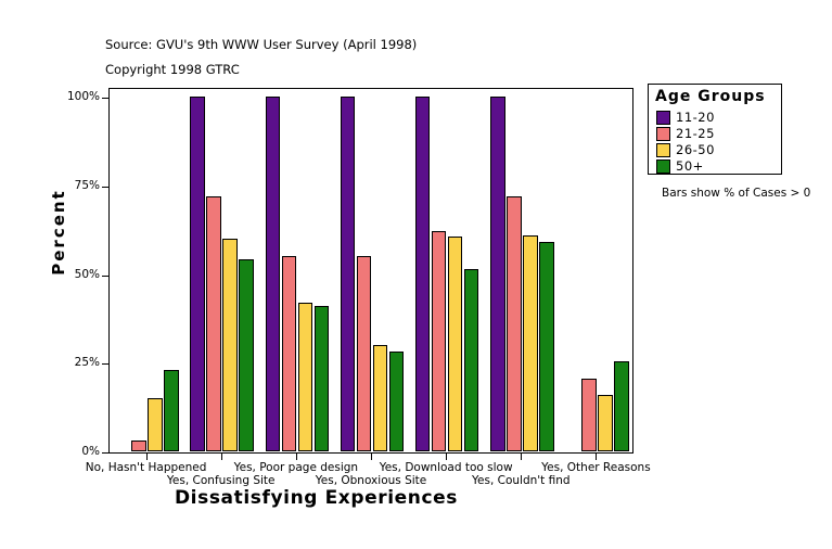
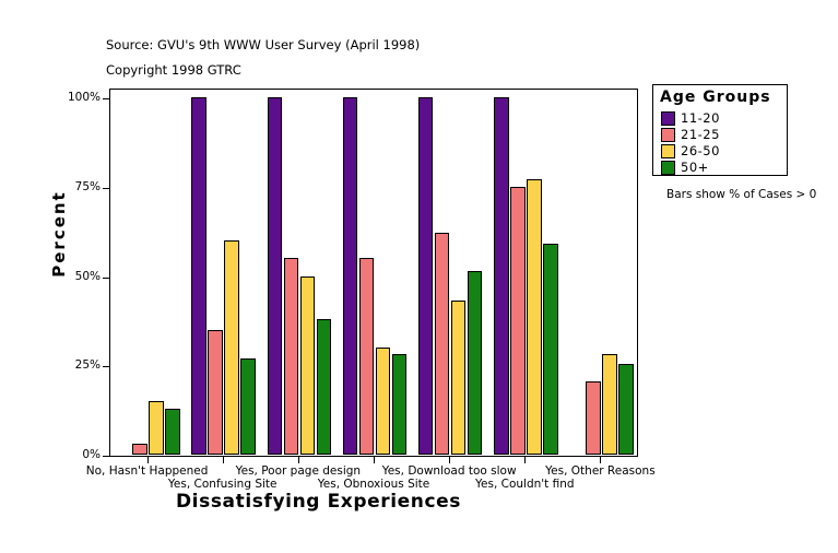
50+/No, Hasn't Happened: 23% -> 13%
21-25/Yes, Confusing Site: 72% -> 35%
50+/Yes, Confusing Site: 54% -> 27%
26-50/Yes, Poor page design: 42% -> 50%
50+/Yes, Poor page design: 41% -> 38%
26-50/Yes, Download too slow: 60% -> 43%
21-25/Yes, Couldn't find: 72% -> 75%
26-50/Yes, Couldn't find: 61% -> 77%
26-50/Yes, Other Reasons: 16% -> 28%
